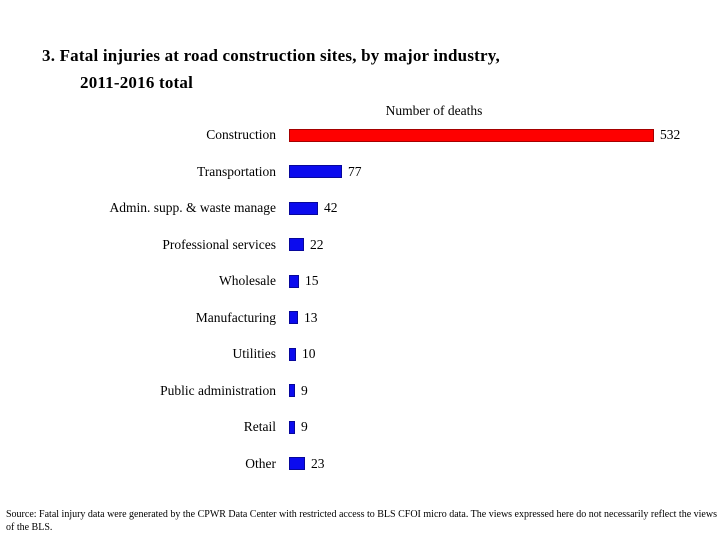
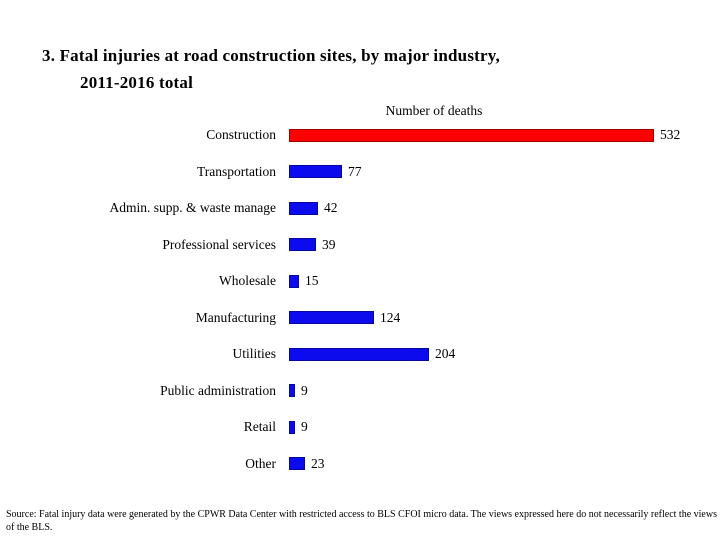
Professional services: 22 -> 39
Manufacturing: 13 -> 124
Utilities: 10 -> 204
